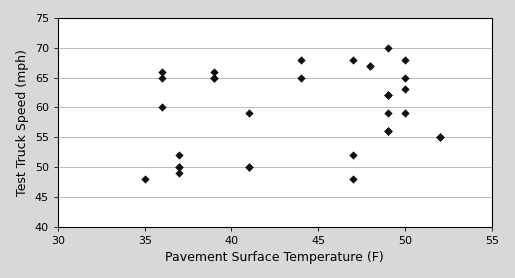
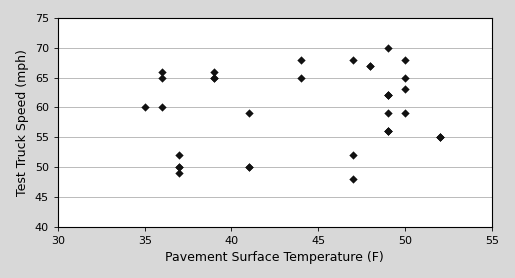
35: 48 -> 60
